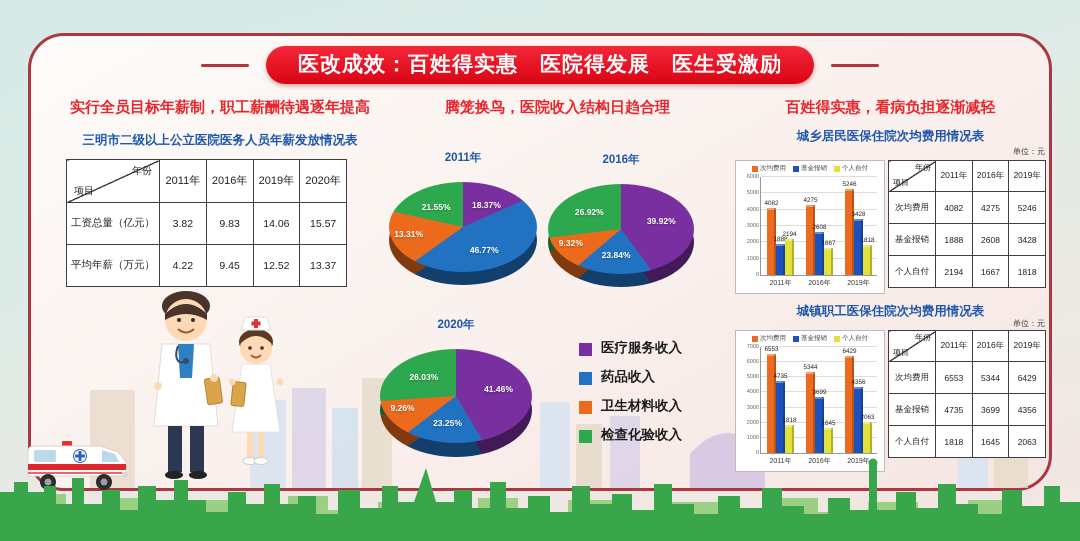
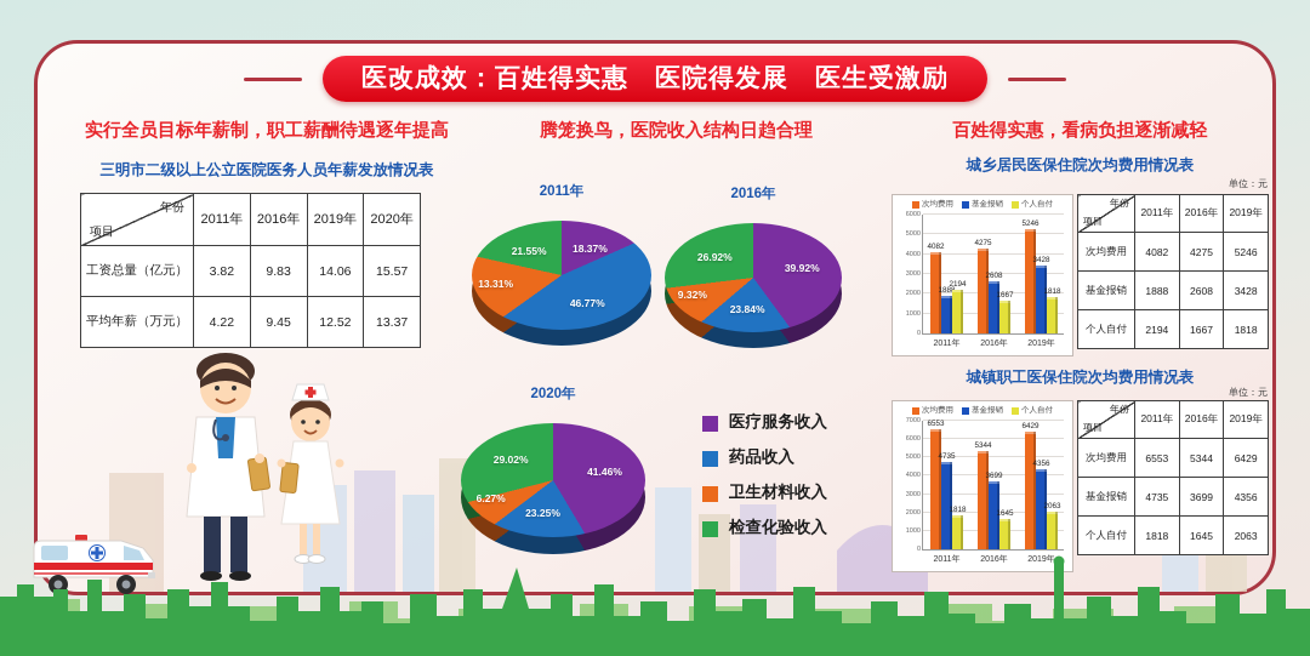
2020年/卫生材料收入: 9.26% -> 6.27%
2020年/检查化验收入: 26.03% -> 29.02%
